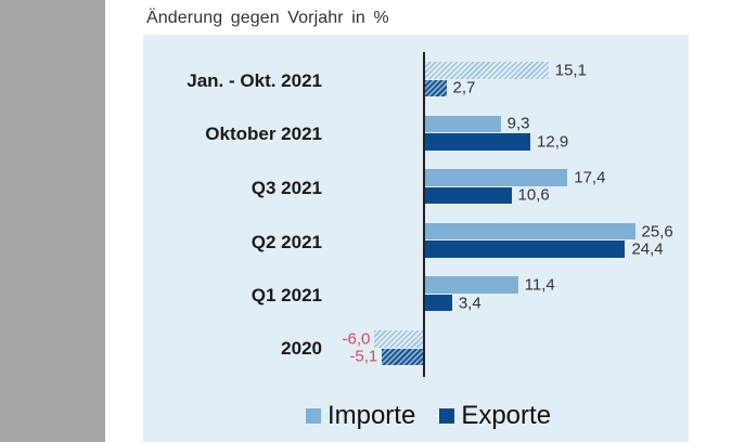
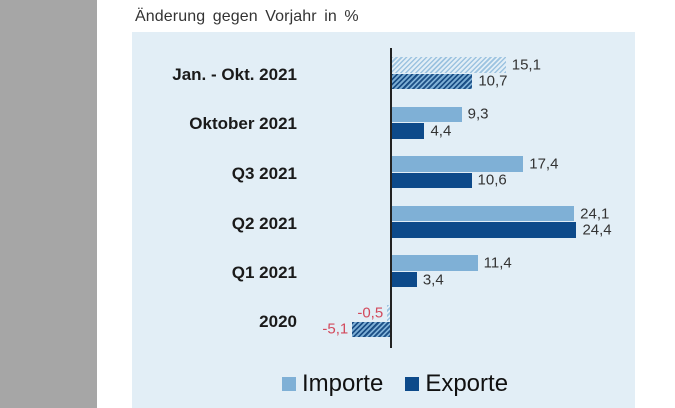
Exporte/Jan. - Okt. 2021: 2,7 -> 10,7
Exporte/Oktober 2021: 12,9 -> 4,4
Importe/Q2 2021: 25,6 -> 24,1
Importe/2020: -6,0 -> -0,5
